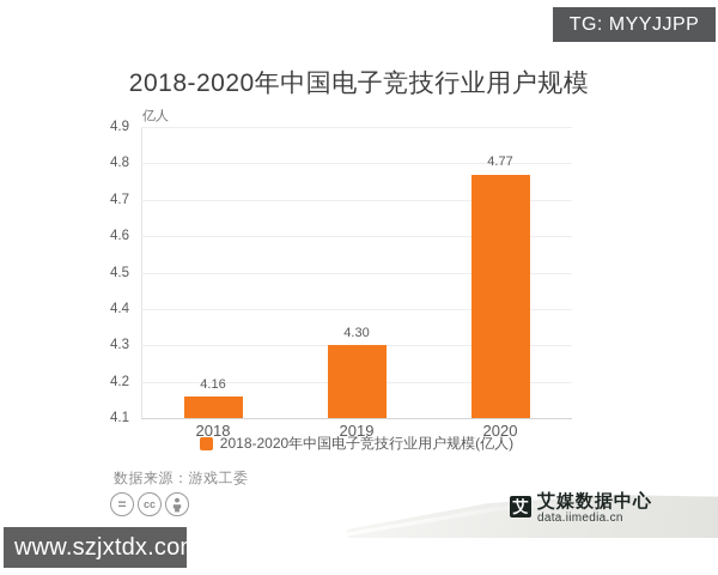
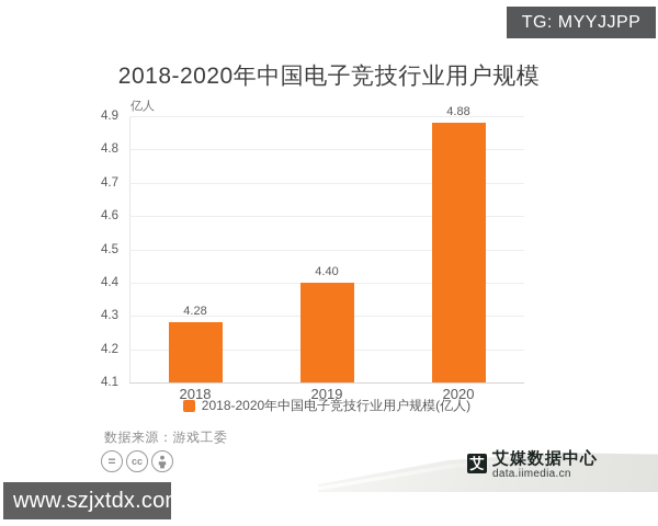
2018: 4.16 -> 4.28
2019: 4.30 -> 4.40
2020: 4.77 -> 4.88
